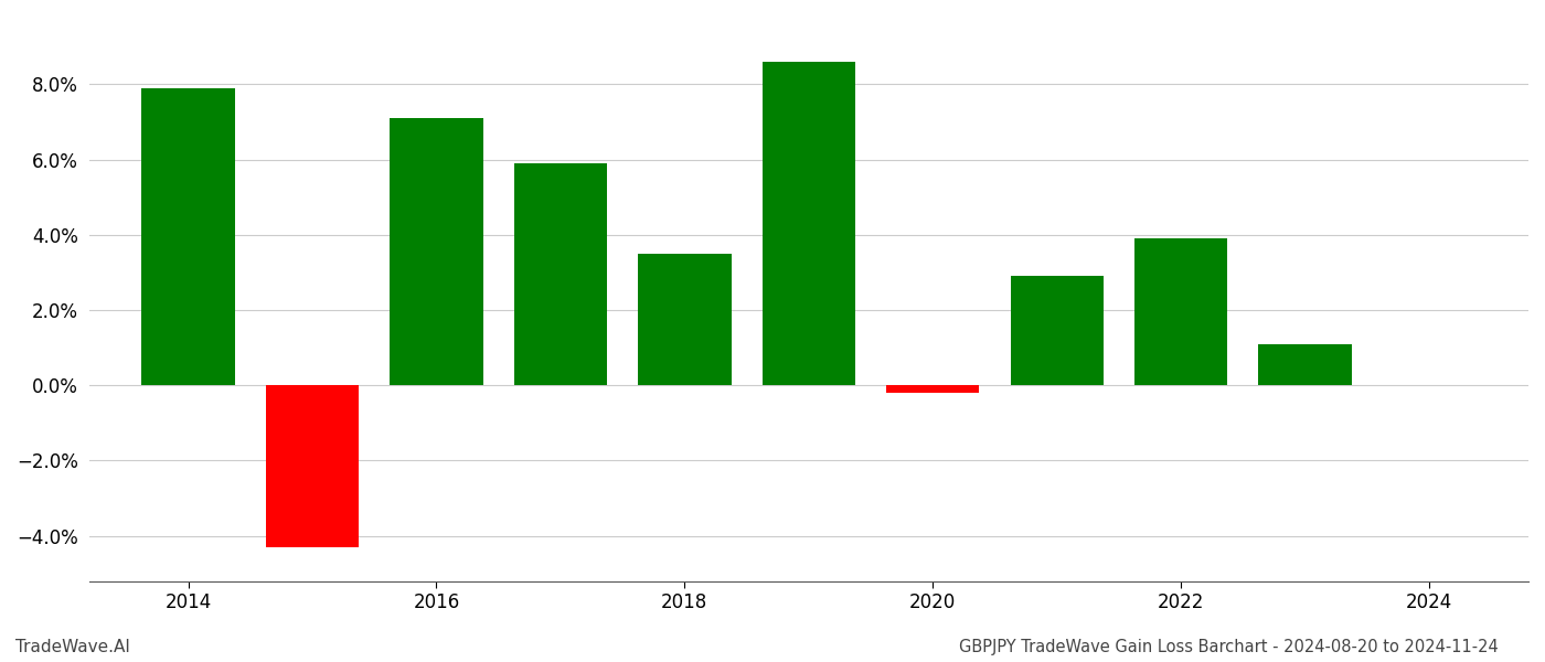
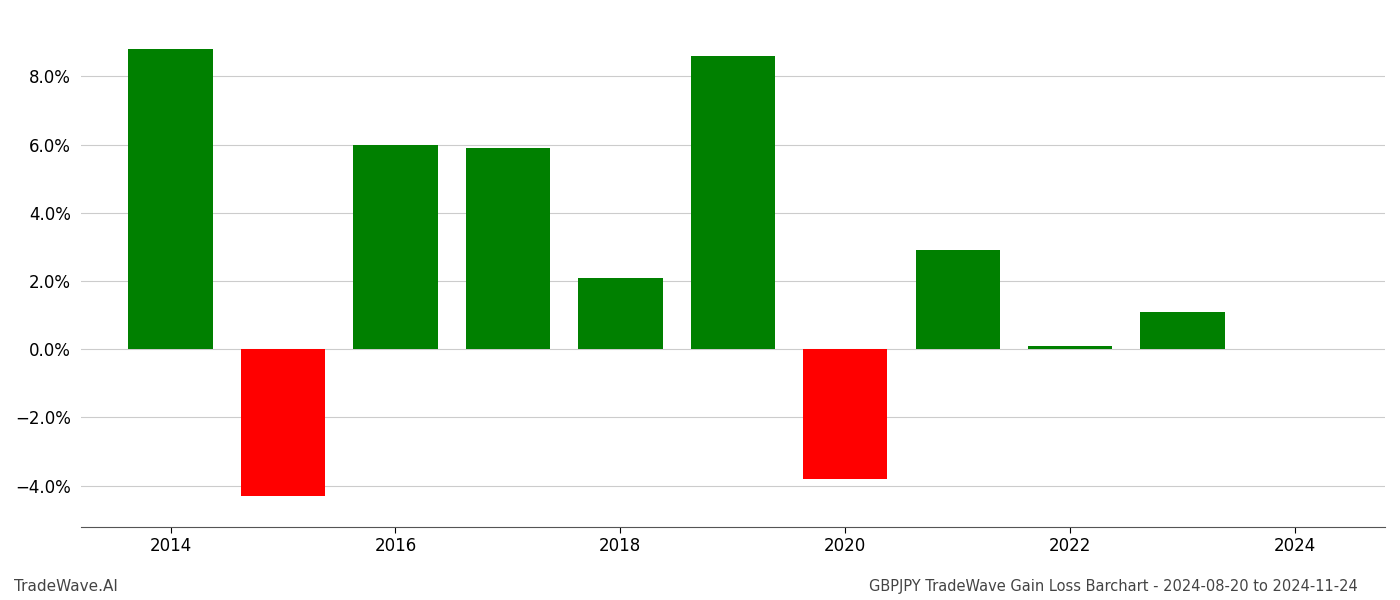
2014: 7.9% -> 8.8%
2016: 7.1% -> 6.0%
2018: 3.5% -> 2.1%
2020: -0.2% -> -3.8%
2022: 3.9% -> 0.1%
